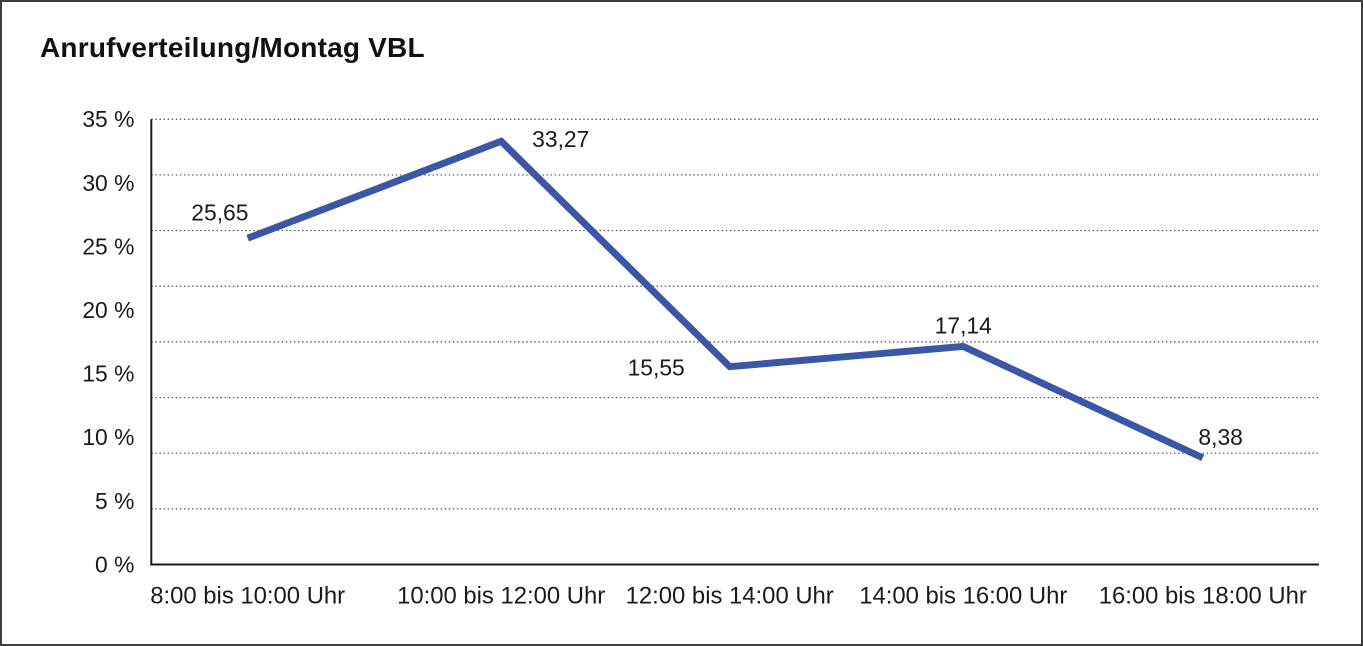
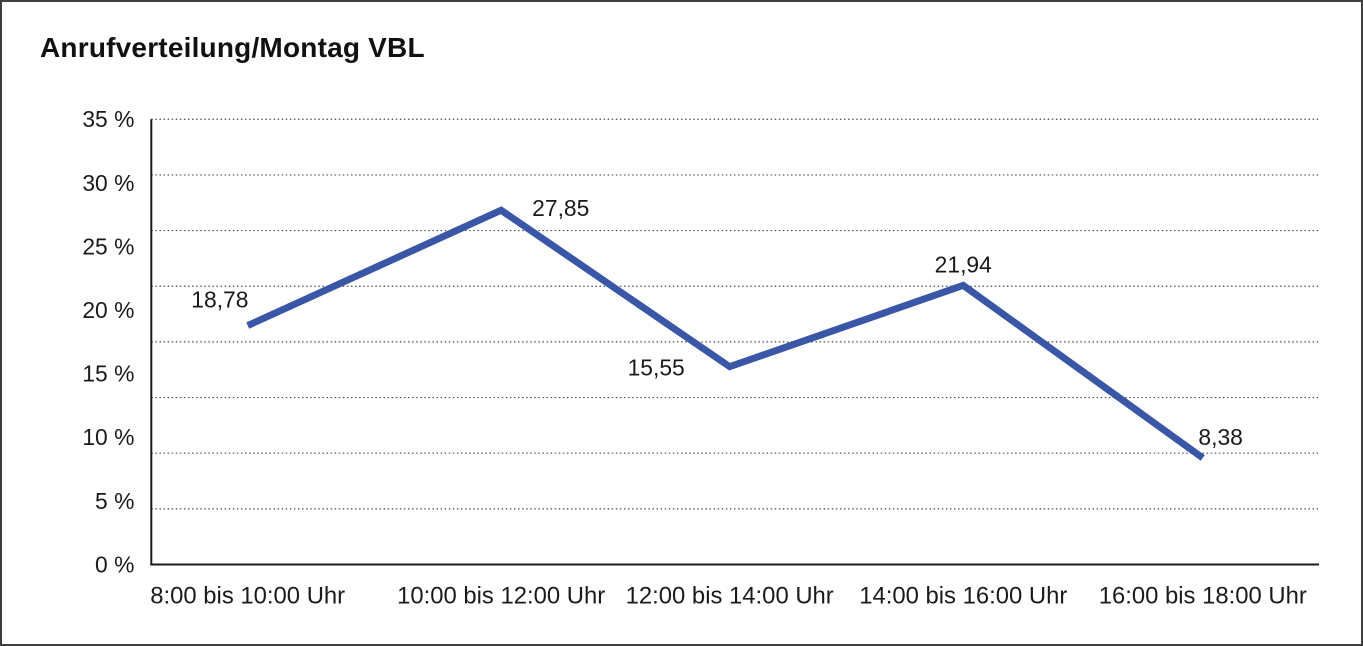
8:00 bis 10:00 Uhr: 25,65 -> 18,78
10:00 bis 12:00 Uhr: 33,27 -> 27,85
14:00 bis 16:00 Uhr: 17,14 -> 21,94
